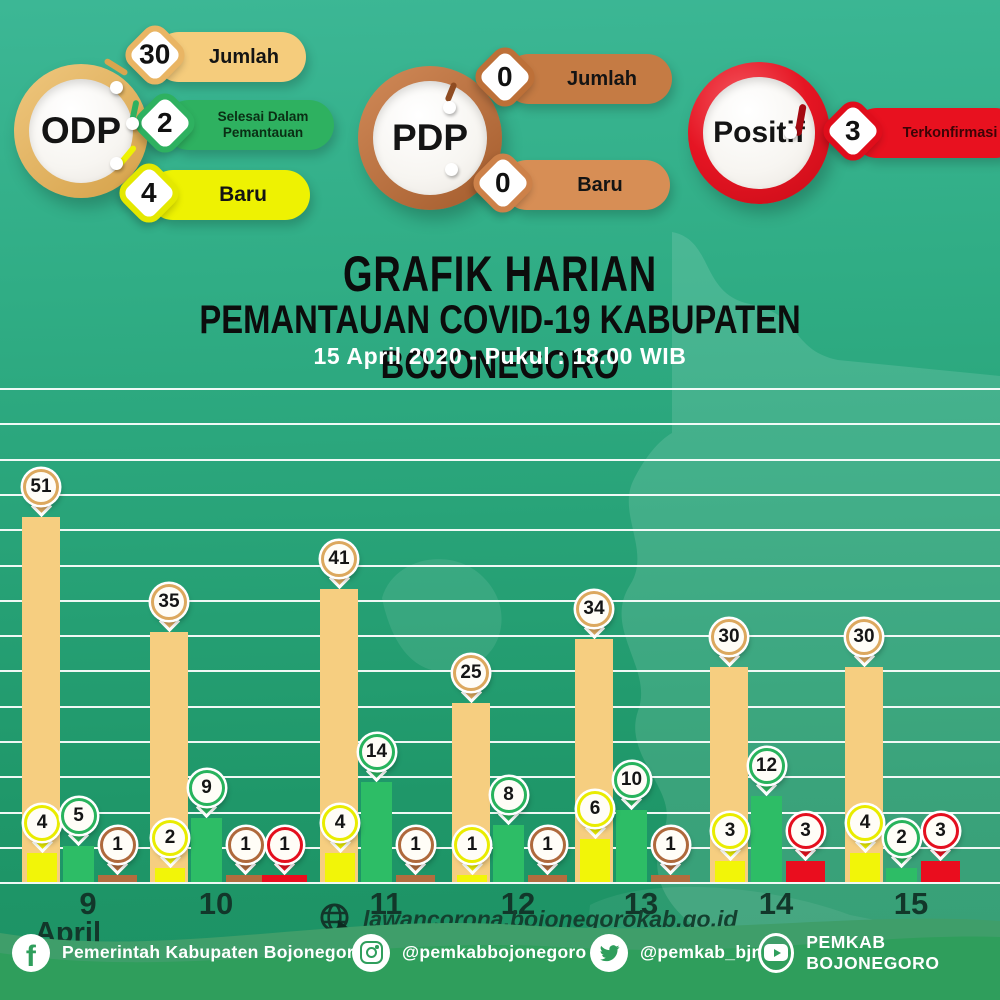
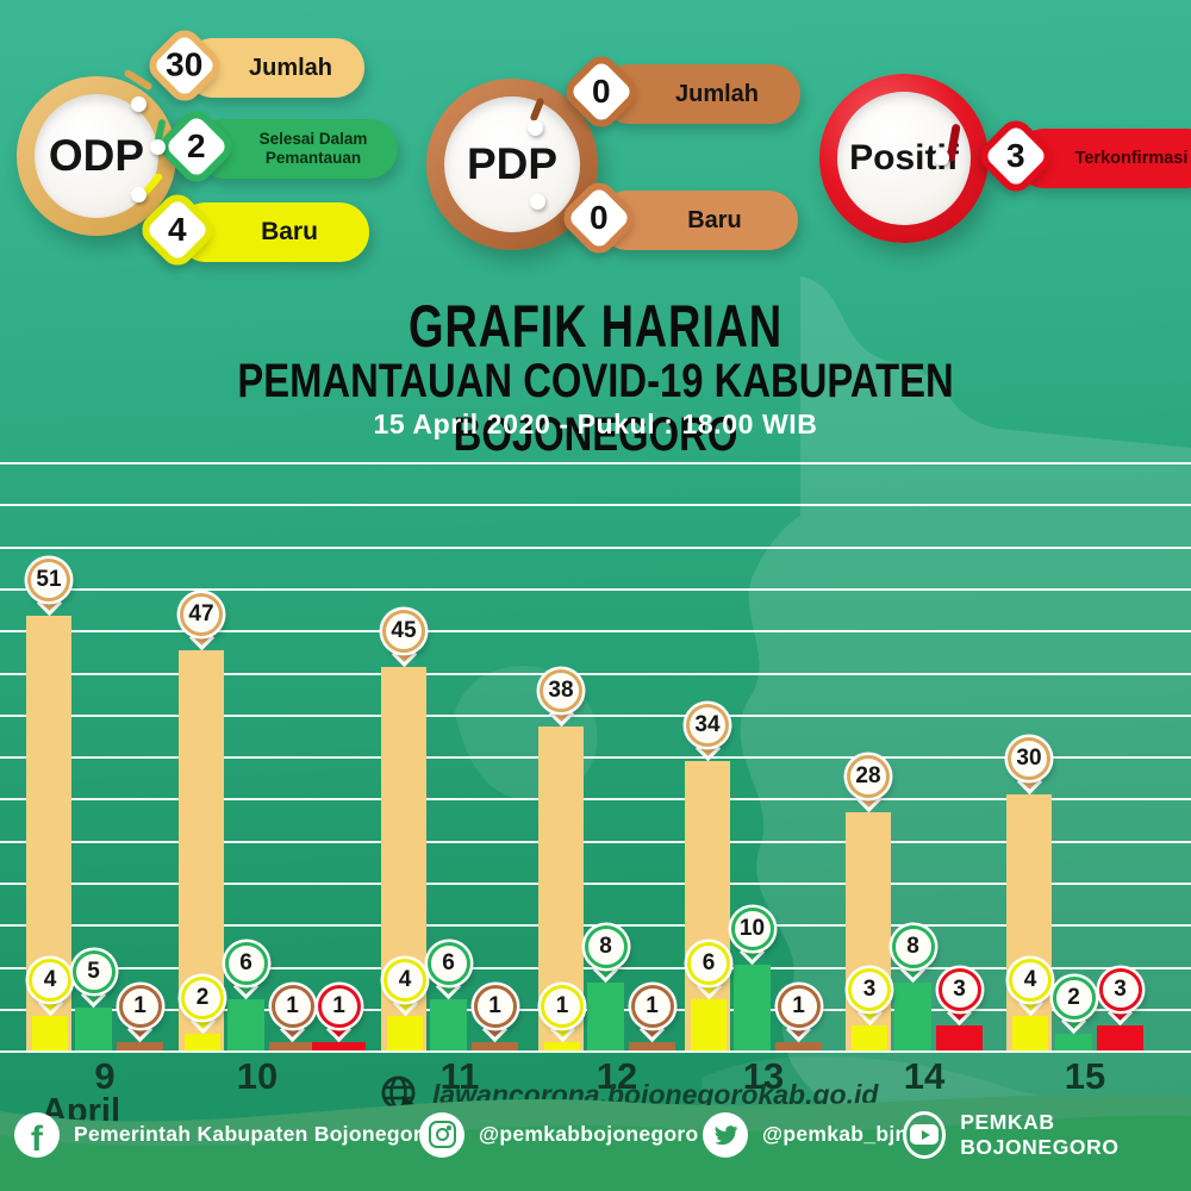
ODP Jumlah/10: 35 -> 47
Selesai Dalam Pemantauan/10: 9 -> 6
ODP Jumlah/11: 41 -> 45
Selesai Dalam Pemantauan/11: 14 -> 6
ODP Jumlah/12: 25 -> 38
ODP Jumlah/14: 30 -> 28
Selesai Dalam Pemantauan/14: 12 -> 8
